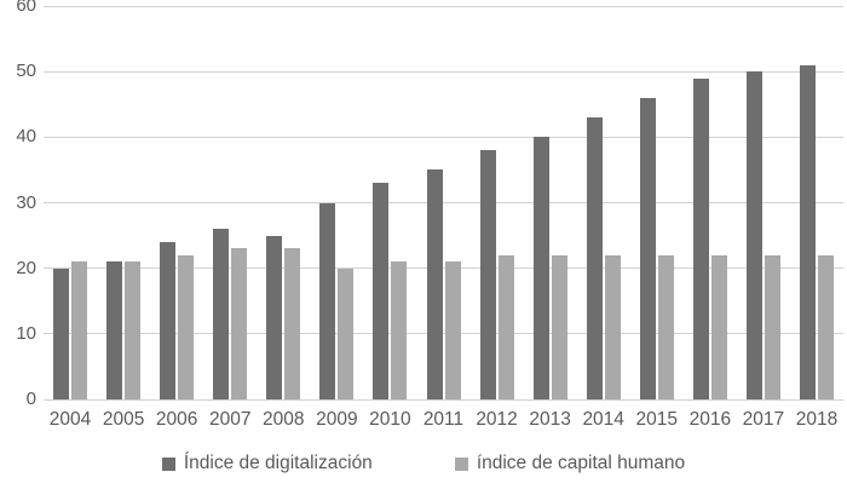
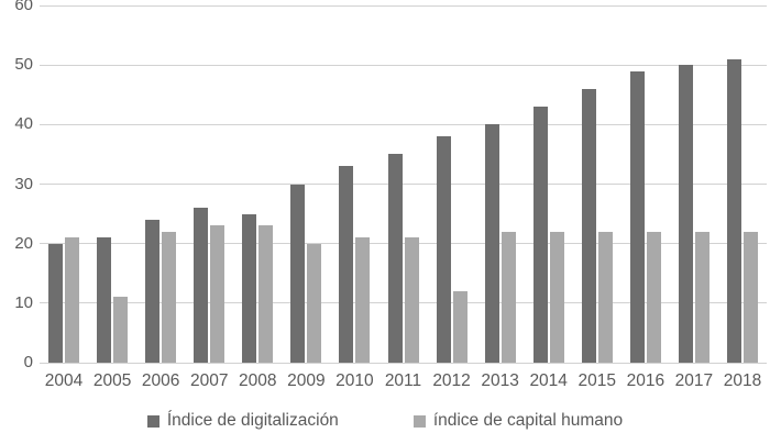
índice de capital humano/2005: 21 -> 11
índice de capital humano/2012: 22 -> 12
